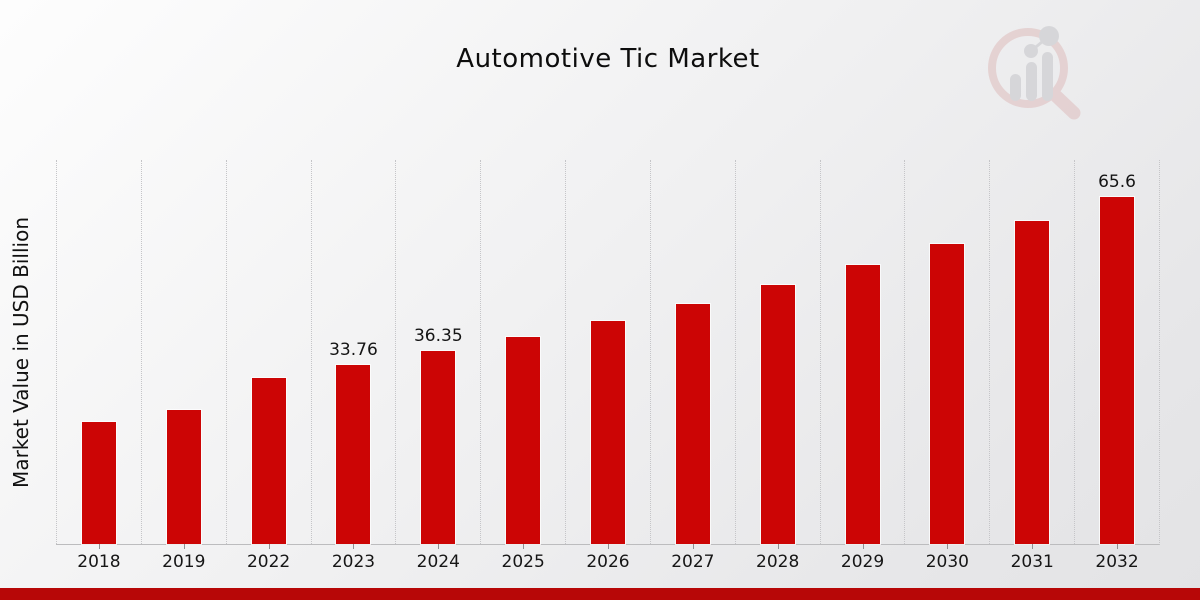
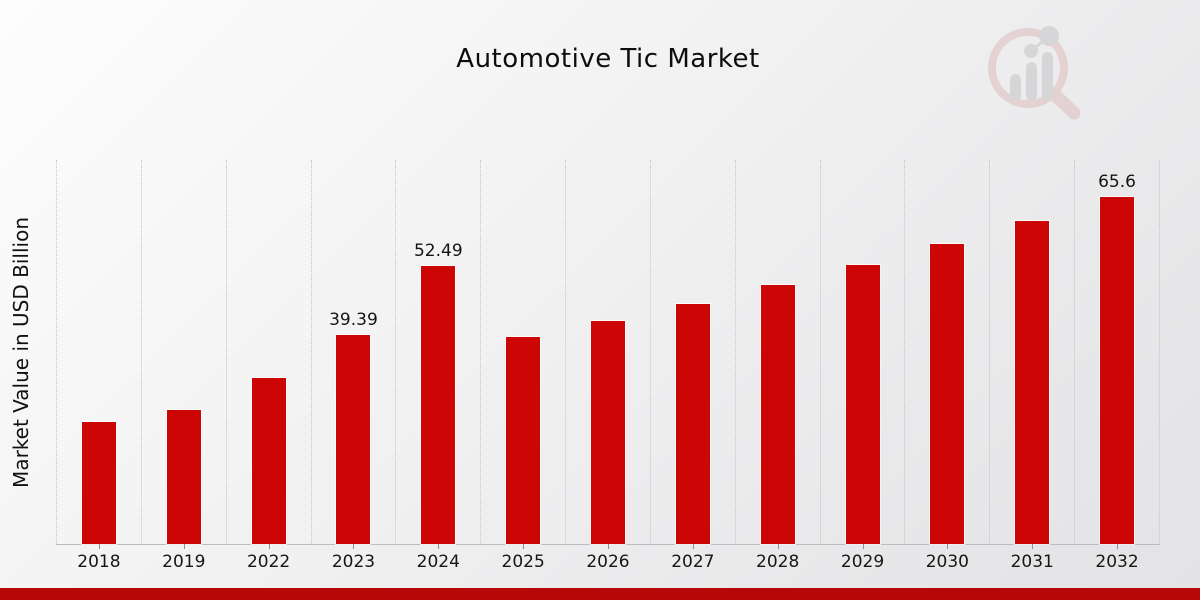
2023: 33.76 -> 39.39
2024: 36.35 -> 52.49
